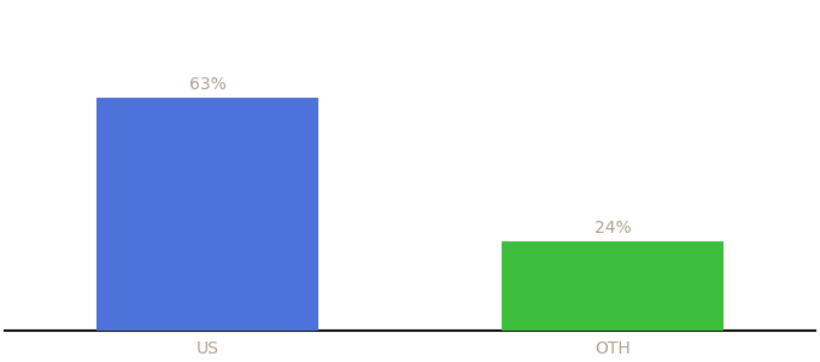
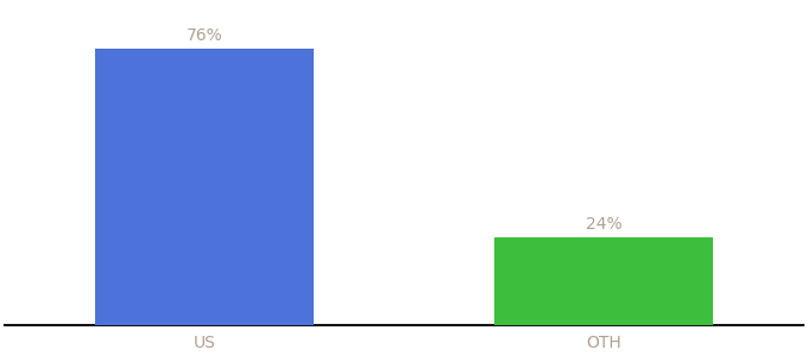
US: 63% -> 76%
